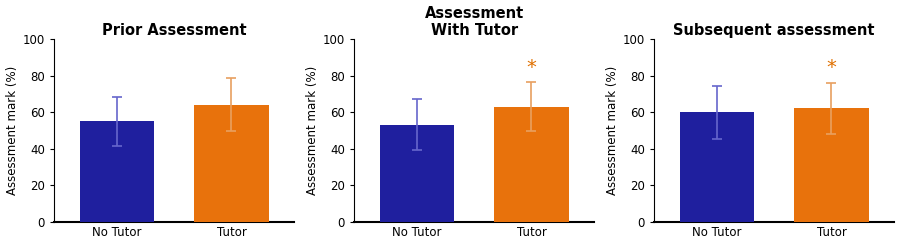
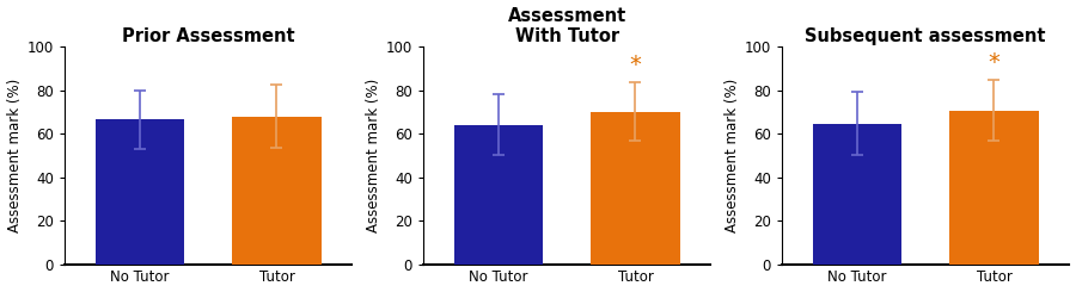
Prior Assessment/No Tutor: 55 -> 66
Prior Assessment/Tutor: 64 -> 68
Assessment With Tutor/No Tutor: 53 -> 64
Assessment With Tutor/Tutor: 63 -> 70
Subsequent assessment/No Tutor: 60 -> 64
Subsequent assessment/Tutor: 62 -> 70
